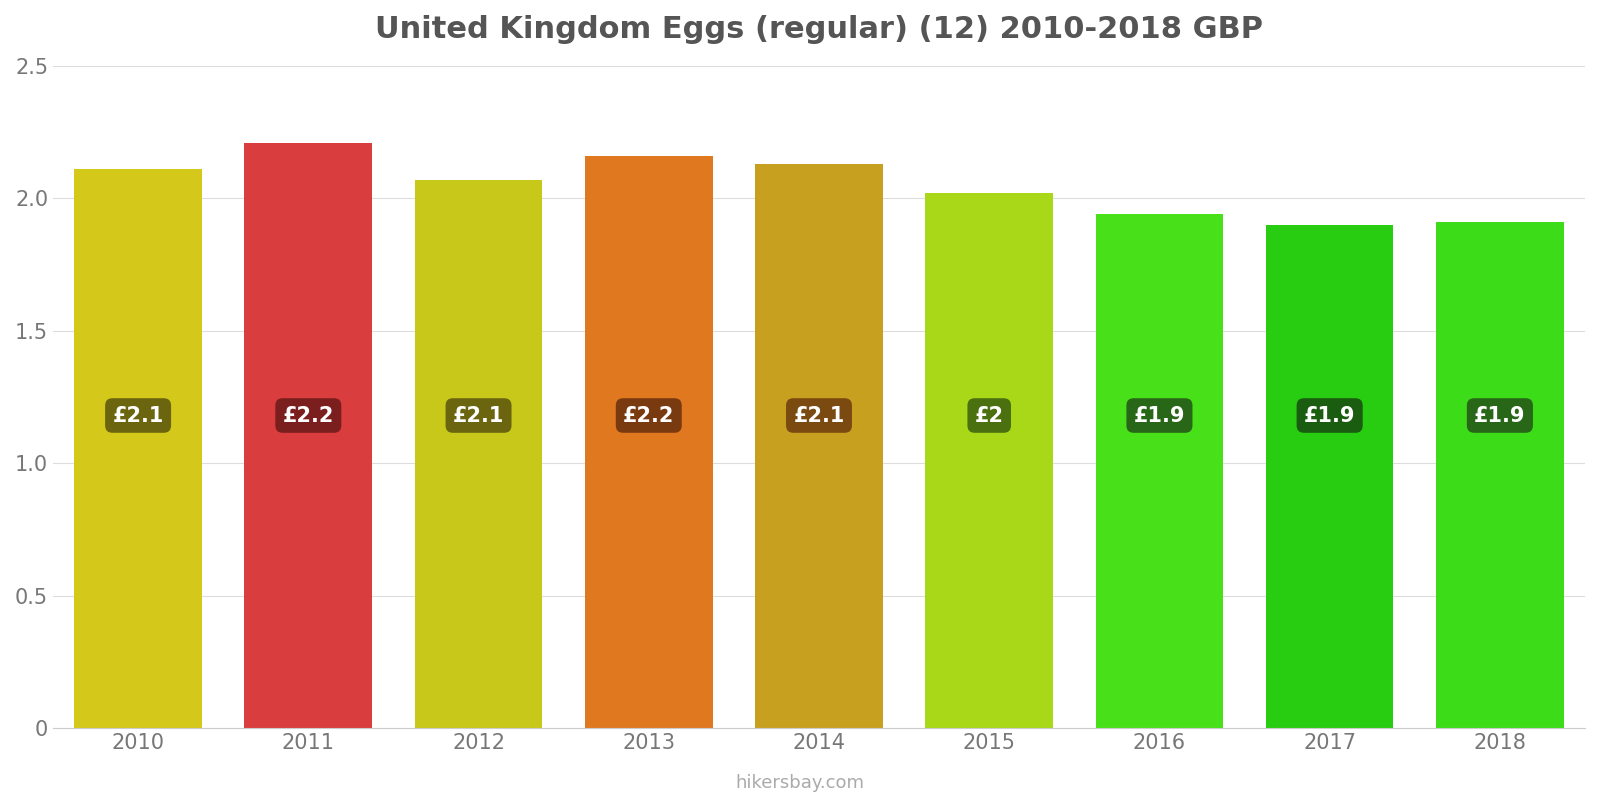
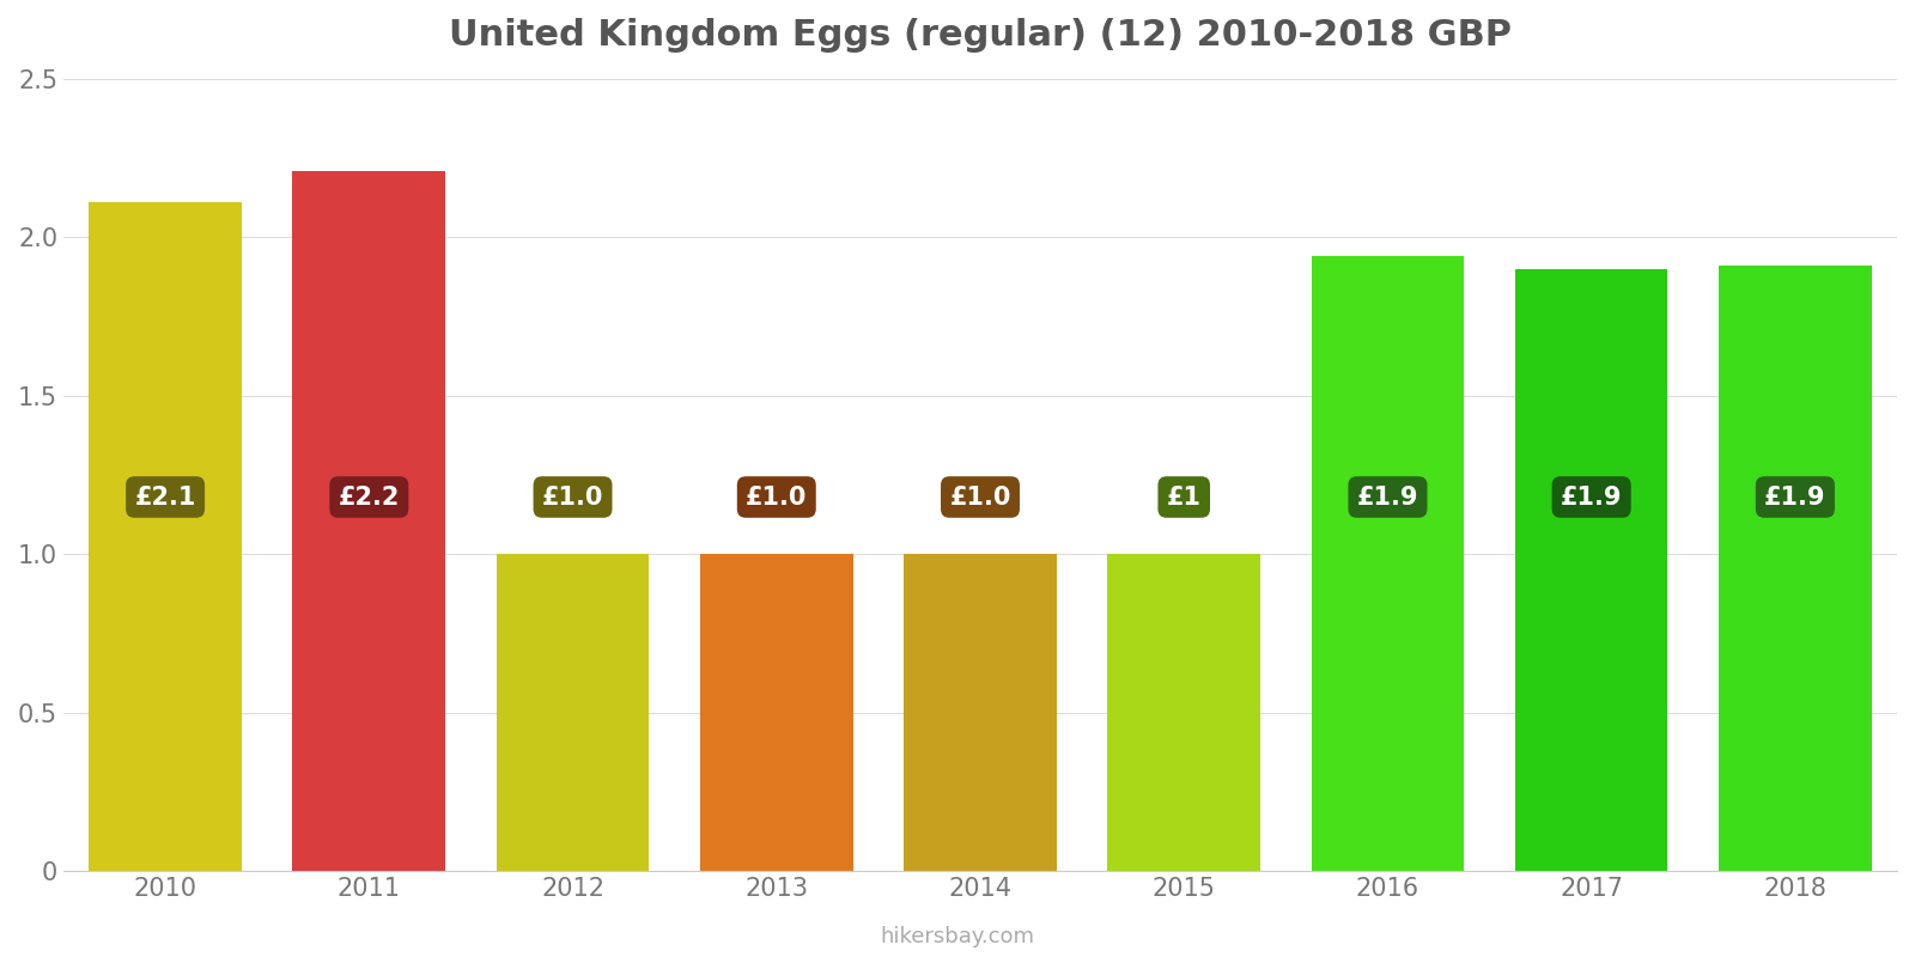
2012: £2 -> £1
2013: £2 -> £1
2014: £2 -> £1
2015: £2 -> £1
